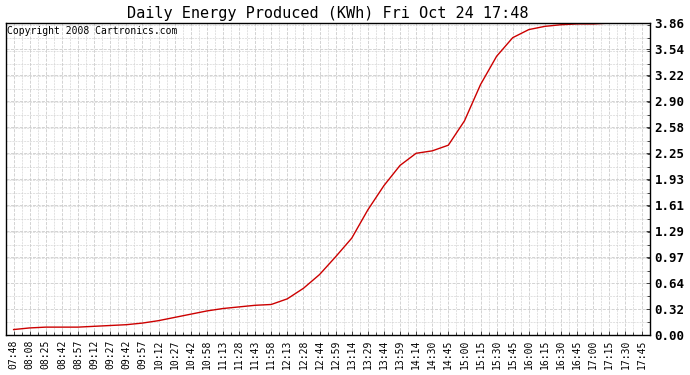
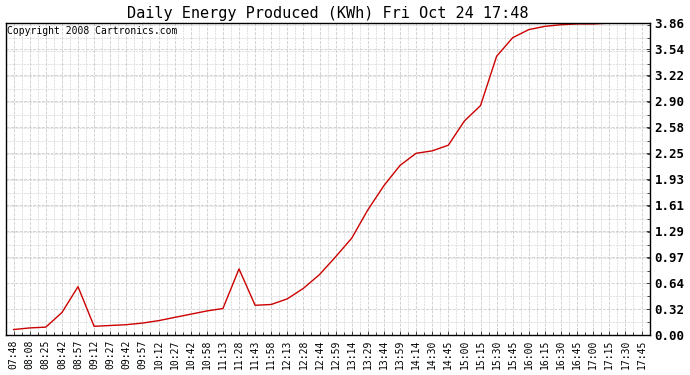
08:42: 0.10 -> 0.28
08:57: 0.10 -> 0.60
11:28: 0.35 -> 0.82
15:15: 3.10 -> 2.84
